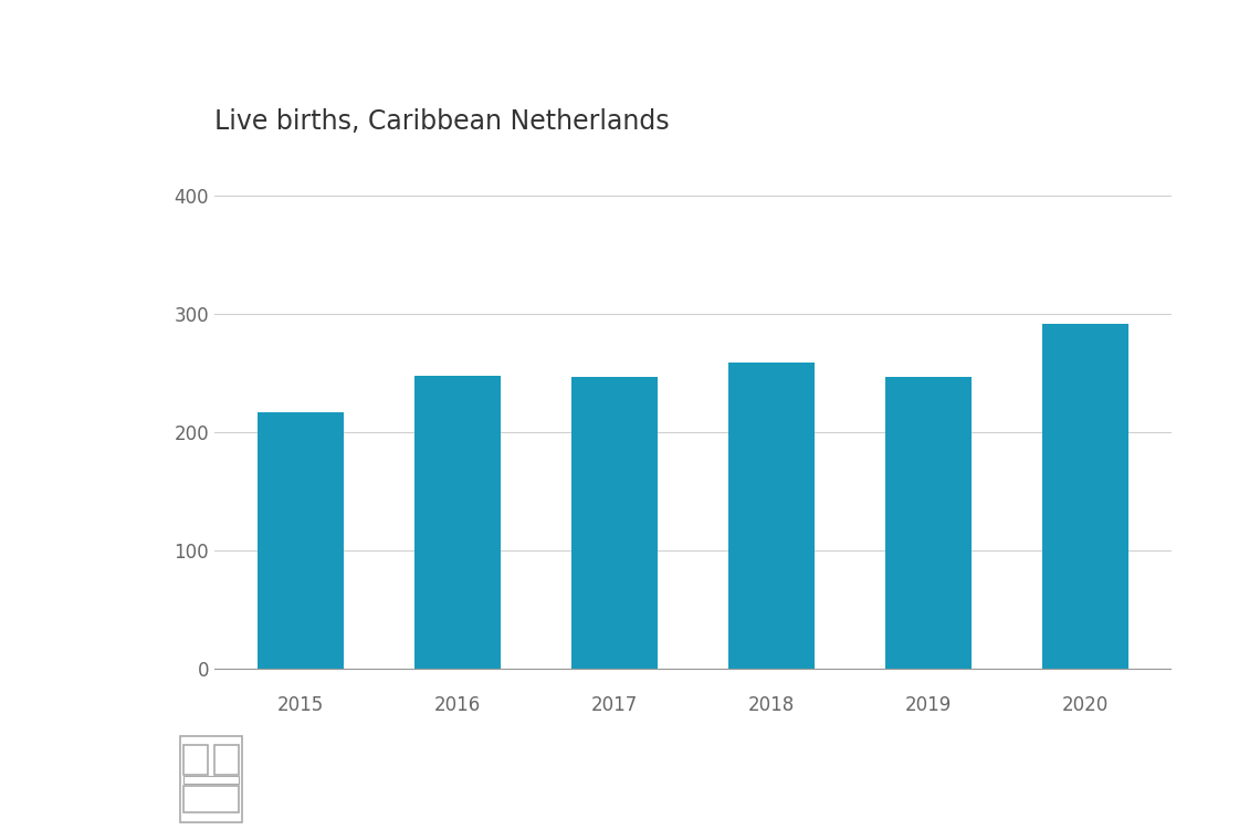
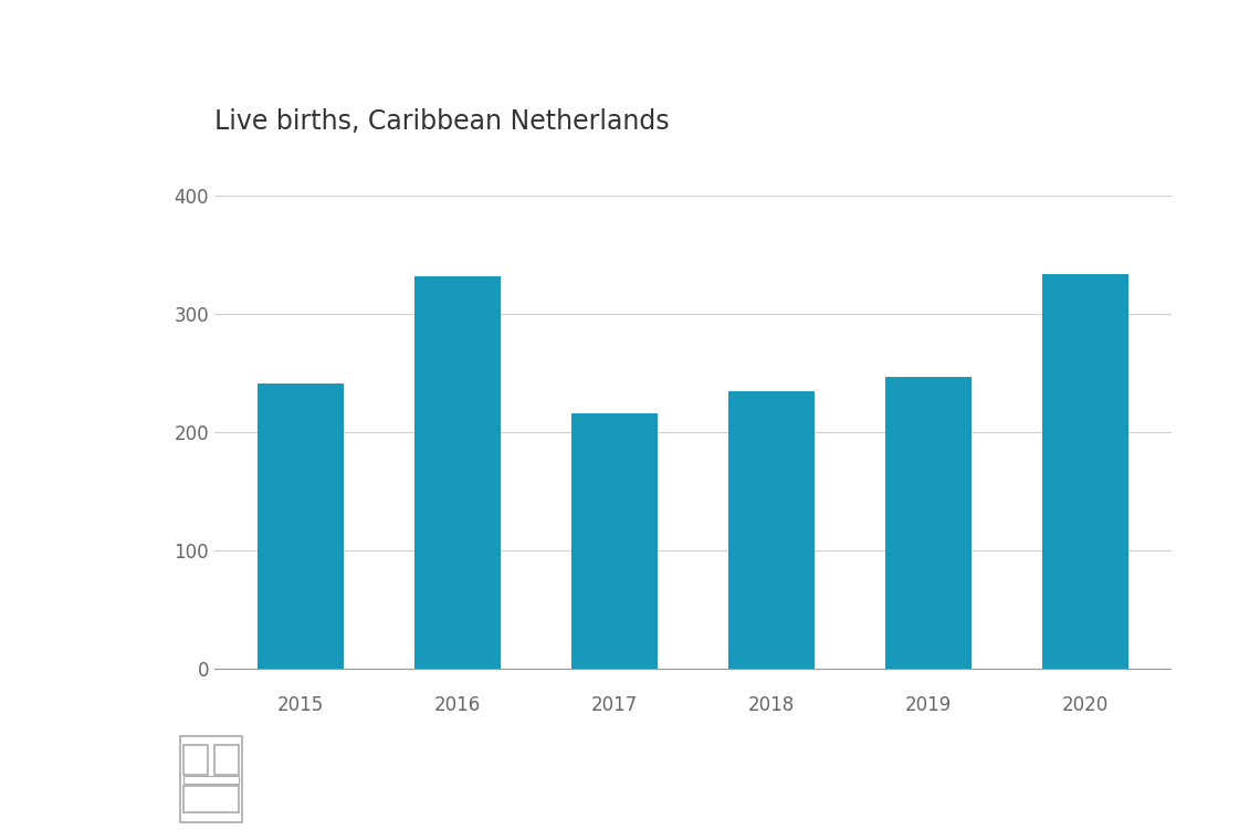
2015: 217 -> 241
2016: 247 -> 331
2017: 246 -> 216
2018: 259 -> 234
2020: 291 -> 333
